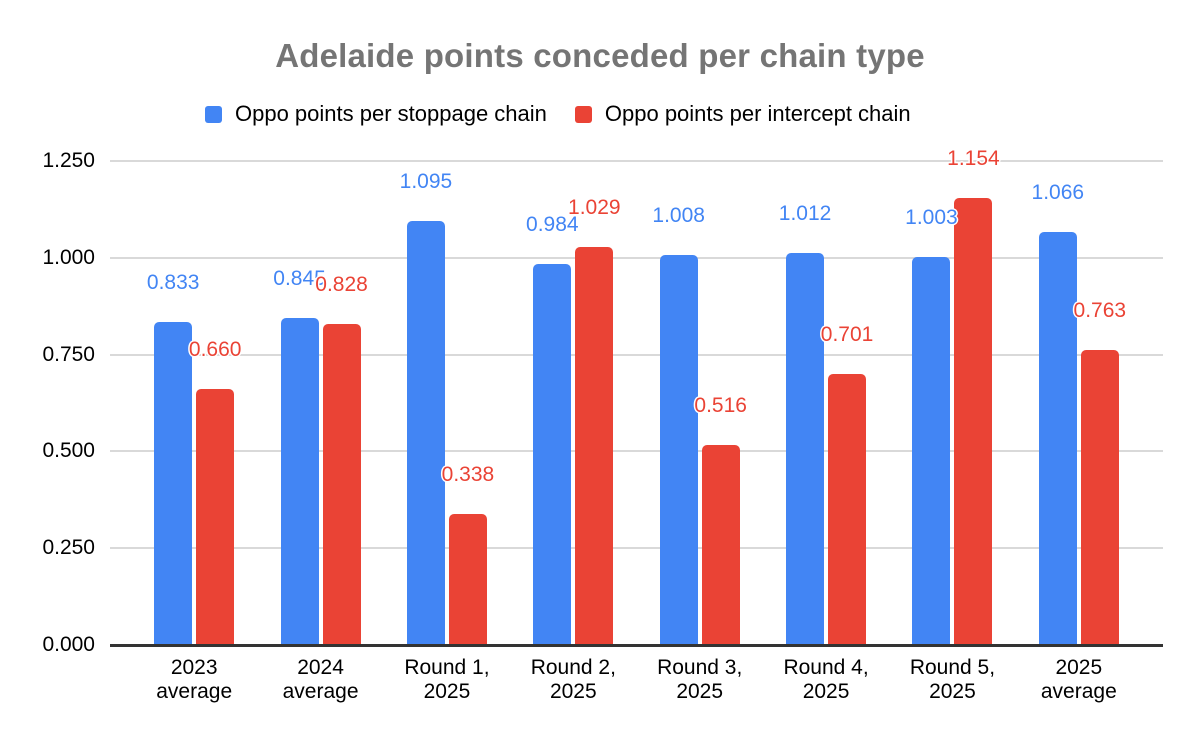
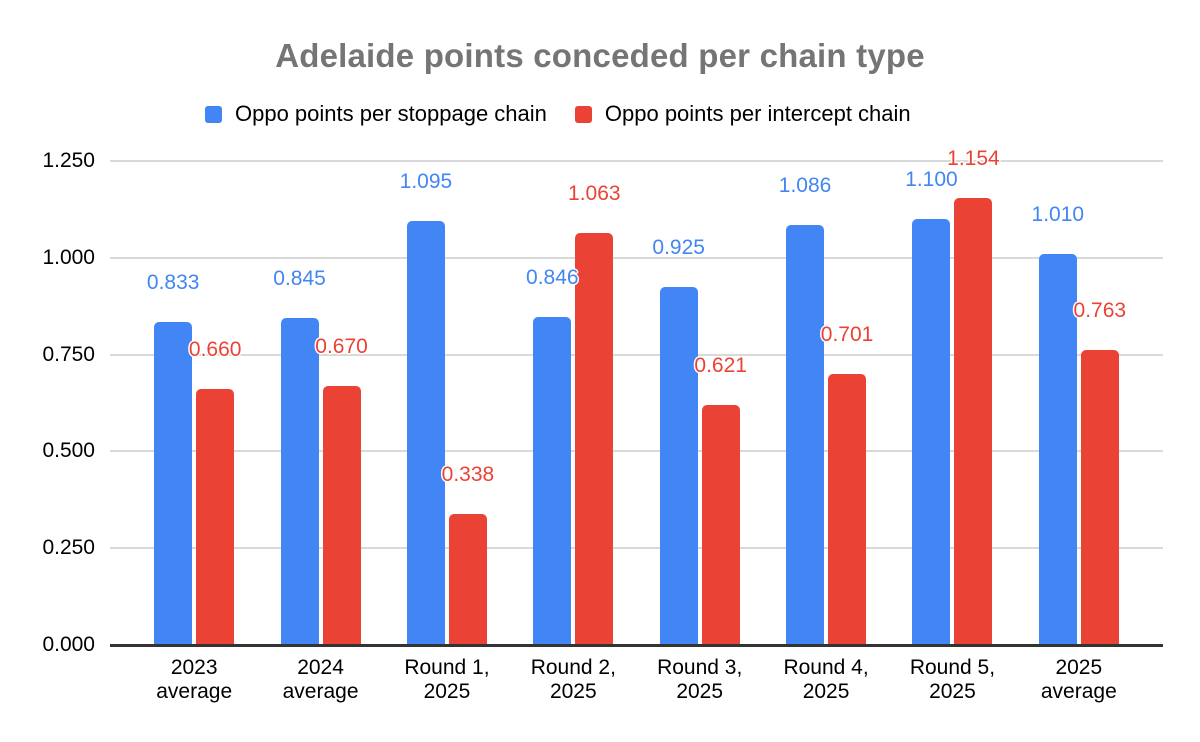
Oppo points per intercept chain/2024 average: 0.828 -> 0.670
Oppo points per stoppage chain/Round 2, 2025: 0.984 -> 0.846
Oppo points per intercept chain/Round 2, 2025: 1.029 -> 1.063
Oppo points per stoppage chain/Round 3, 2025: 1.008 -> 0.925
Oppo points per intercept chain/Round 3, 2025: 0.516 -> 0.621
Oppo points per stoppage chain/Round 4, 2025: 1.012 -> 1.086
Oppo points per stoppage chain/Round 5, 2025: 1.003 -> 1.100
Oppo points per stoppage chain/2025 average: 1.066 -> 1.010
